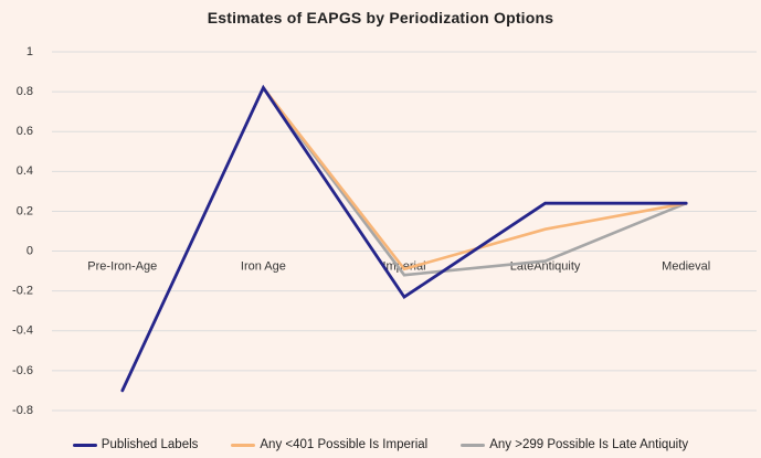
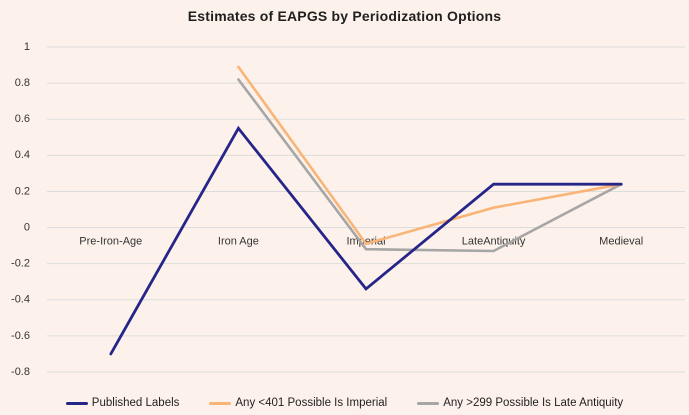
Published Labels/Iron Age: 0.82 -> 0.55
Any <401 Possible Is Imperial/Iron Age: 0.82 -> 0.89
Published Labels/Imperial: -0.23 -> -0.34
Any >299 Possible Is Late Antiquity/LateAntiquity: -0.05 -> -0.13
